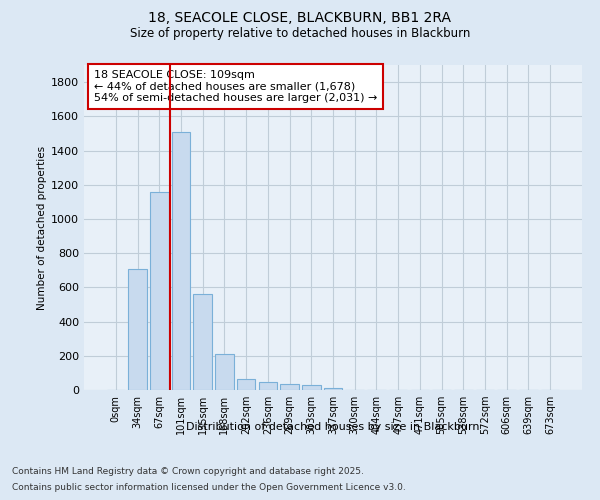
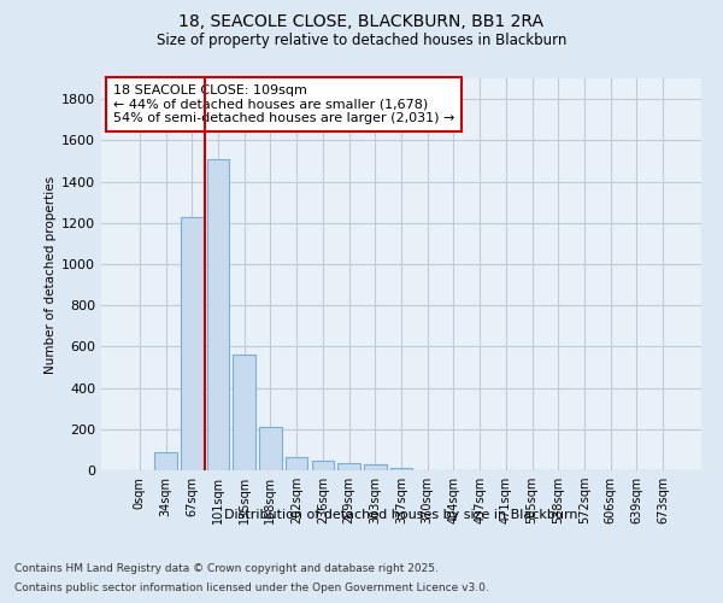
34sqm: 710 -> 90
67sqm: 1160 -> 1230
